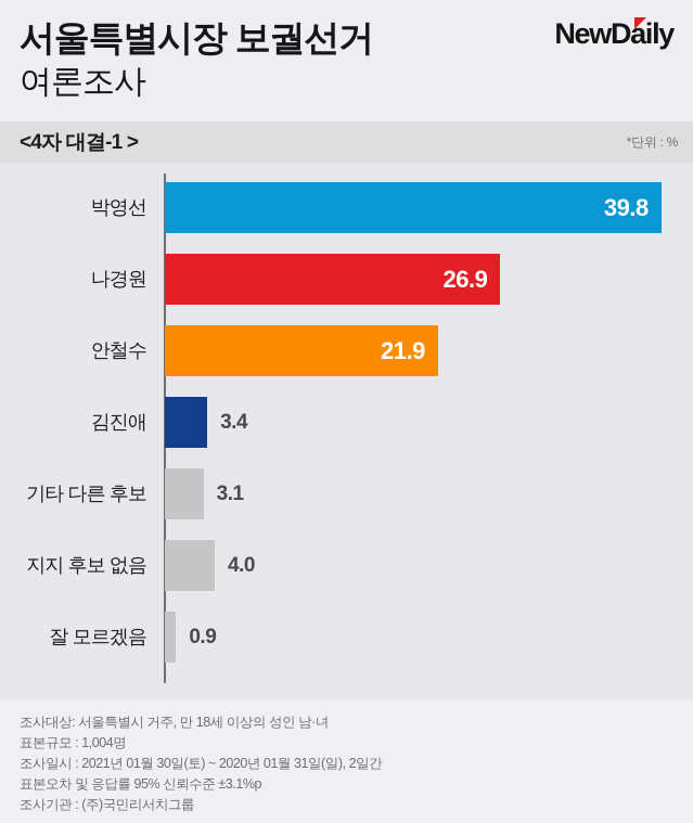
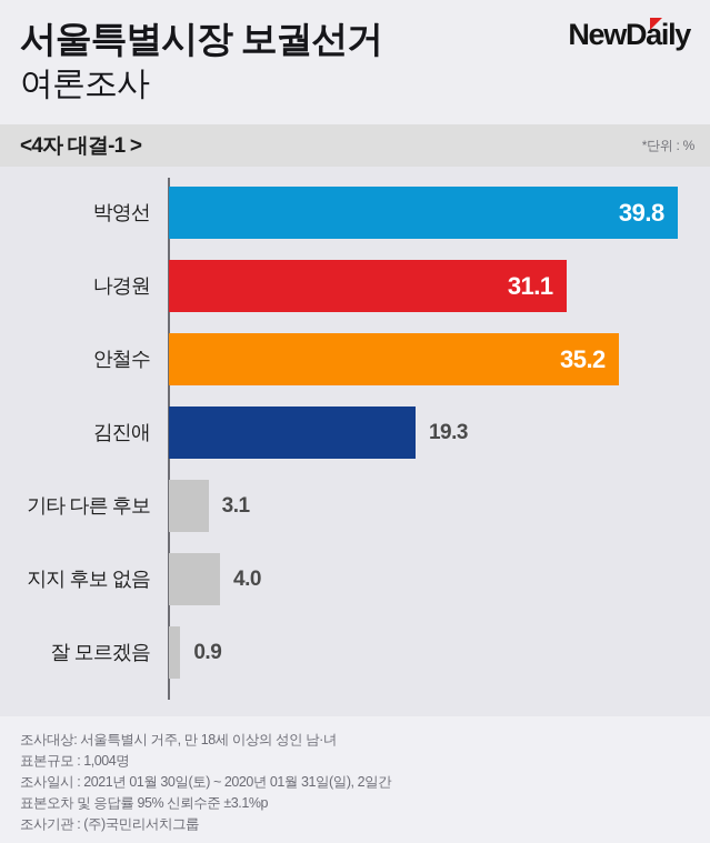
나경원: 26.9 -> 31.1
안철수: 21.9 -> 35.2
김진애: 3.4 -> 19.3
